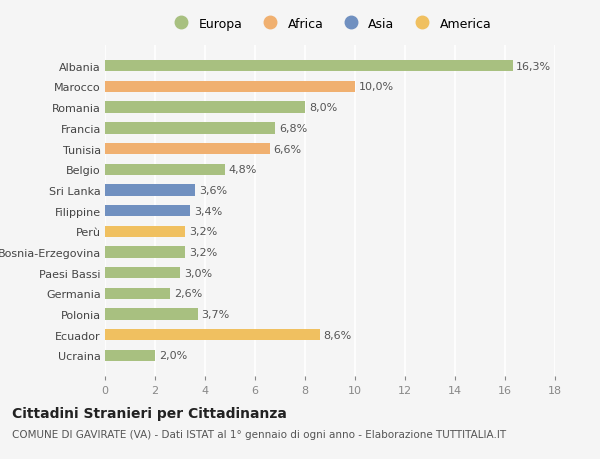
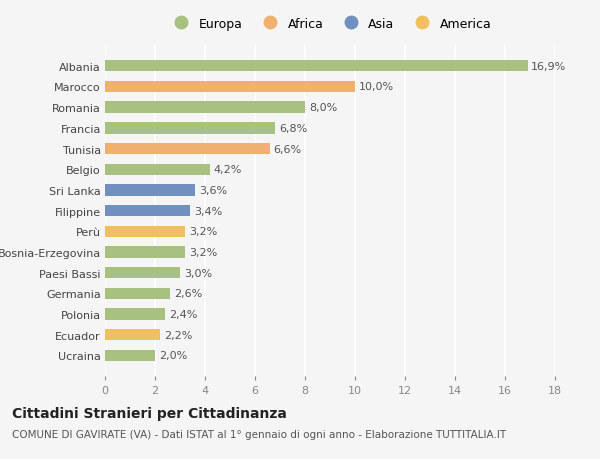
Albania: 16,3% -> 16,9%
Belgio: 4,8% -> 4,2%
Polonia: 3,7% -> 2,4%
Ecuador: 8,6% -> 2,2%
